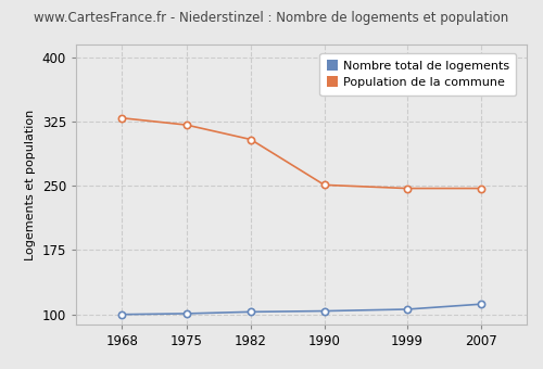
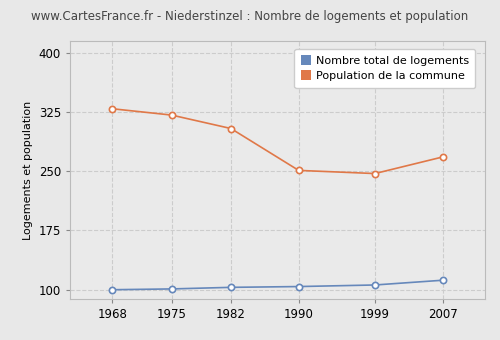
Population de la commune/2007: 247 -> 268
